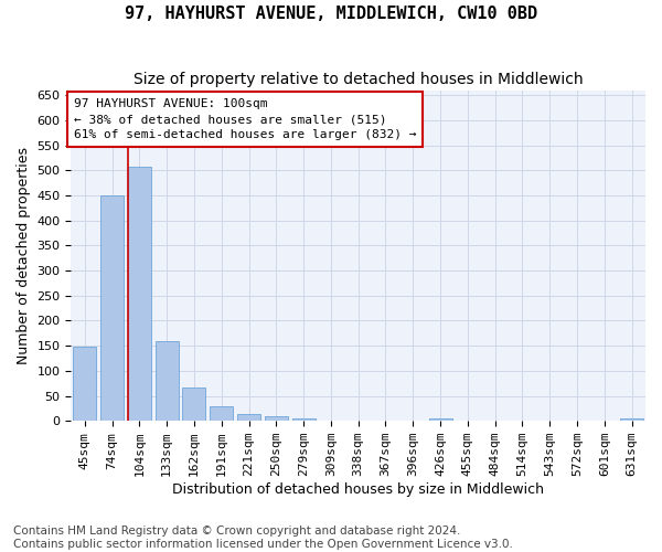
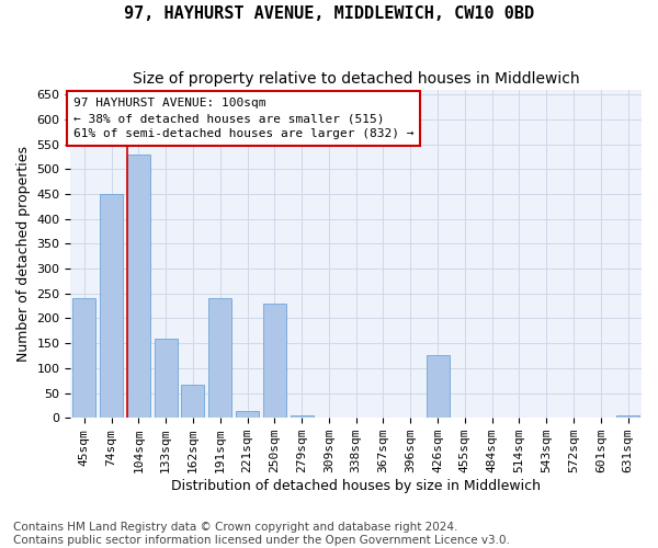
45sqm: 147 -> 240
104sqm: 507 -> 530
191sqm: 30 -> 240
250sqm: 9 -> 230
426sqm: 5 -> 125
